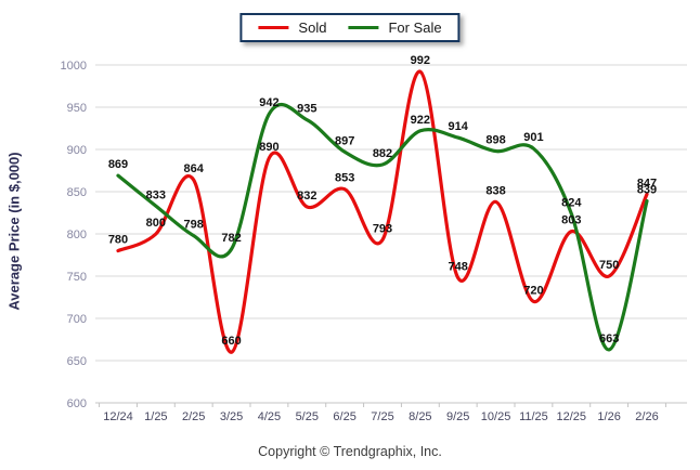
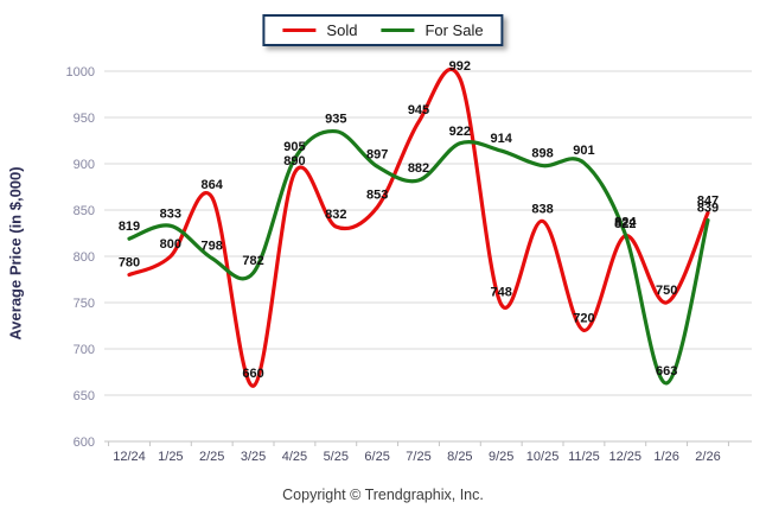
For Sale/12/24: 869 -> 819
For Sale/4/25: 942 -> 905
Sold/7/25: 793 -> 945
Sold/12/25: 803 -> 822
